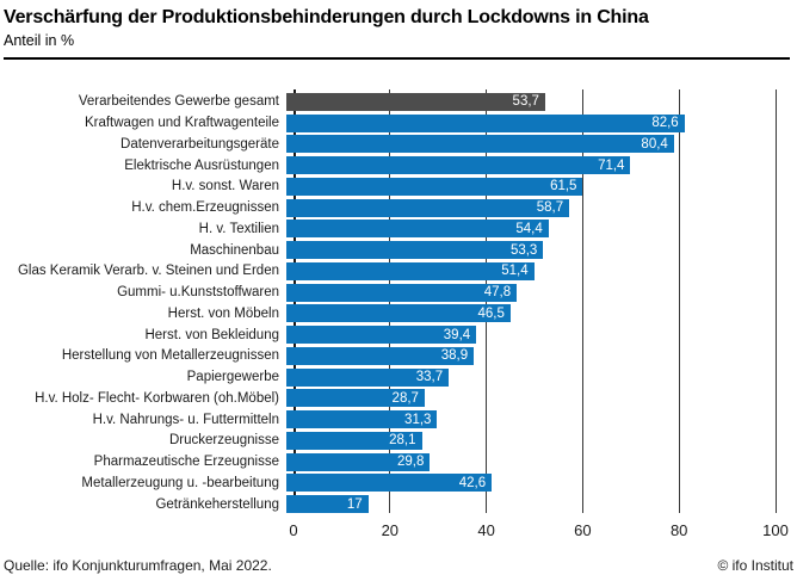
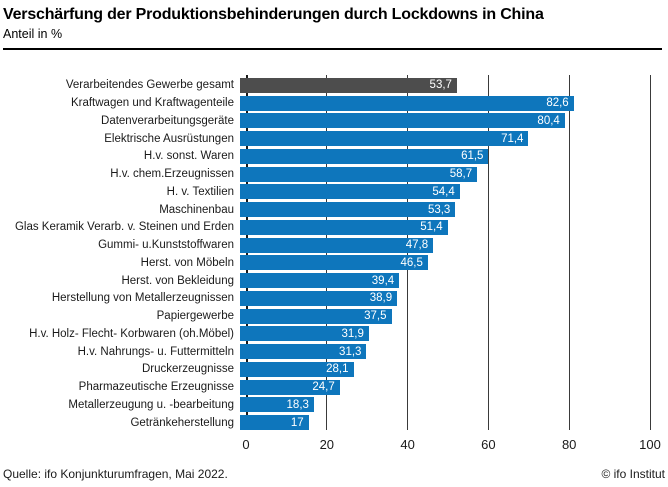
Papiergewerbe: 33,7 -> 37,5
H.v. Holz- Flecht- Korbwaren (oh.Möbel): 28,7 -> 31,9
Pharmazeutische Erzeugnisse: 29,8 -> 24,7
Metallerzeugung u. -bearbeitung: 42,6 -> 18,3
